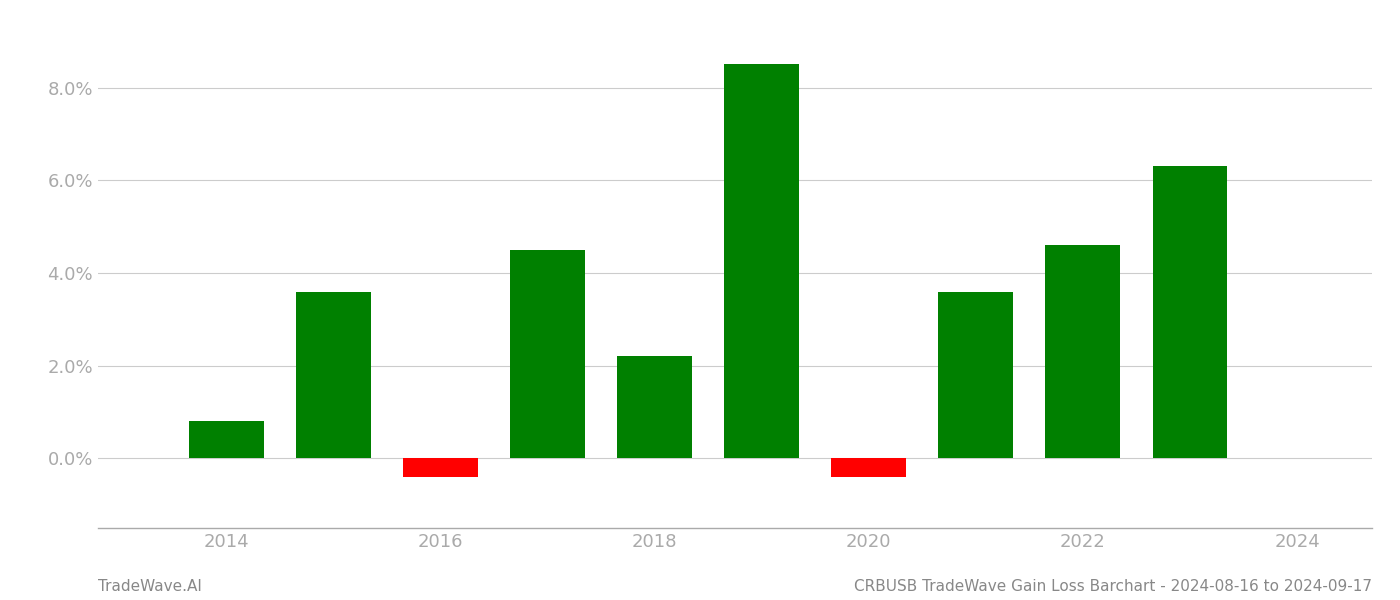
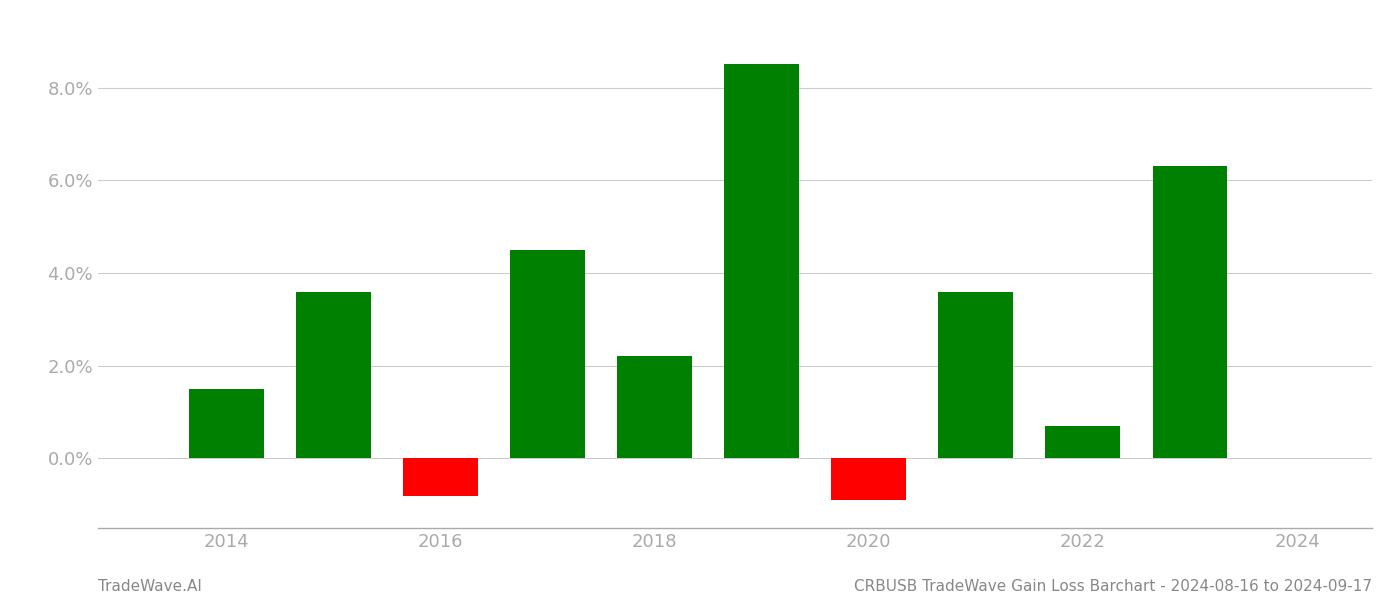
2014: 0.8% -> 1.5%
2016: -0.4% -> -0.8%
2020: -0.4% -> -0.9%
2022: 4.6% -> 0.7%
